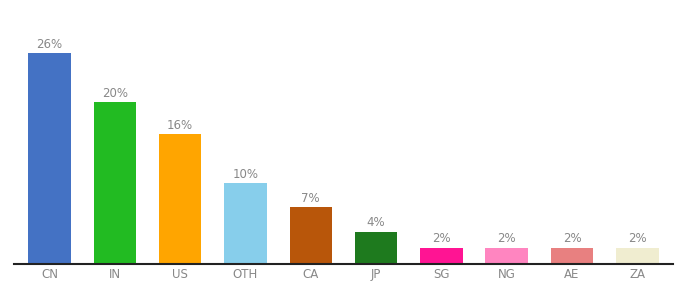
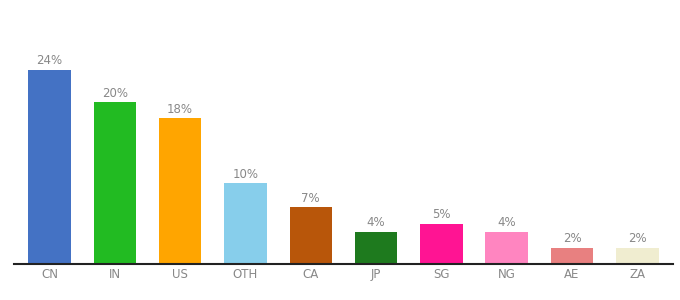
CN: 26% -> 24%
US: 16% -> 18%
SG: 2% -> 5%
NG: 2% -> 4%
